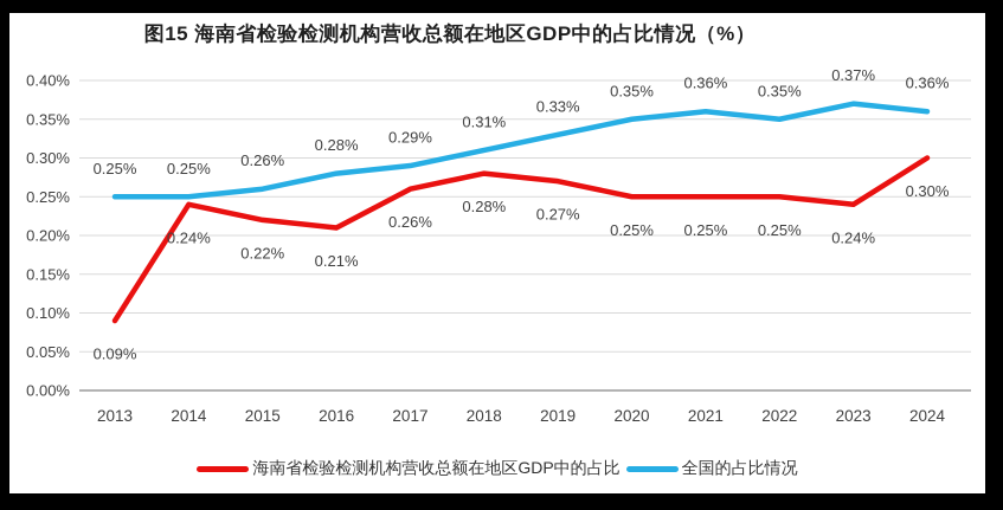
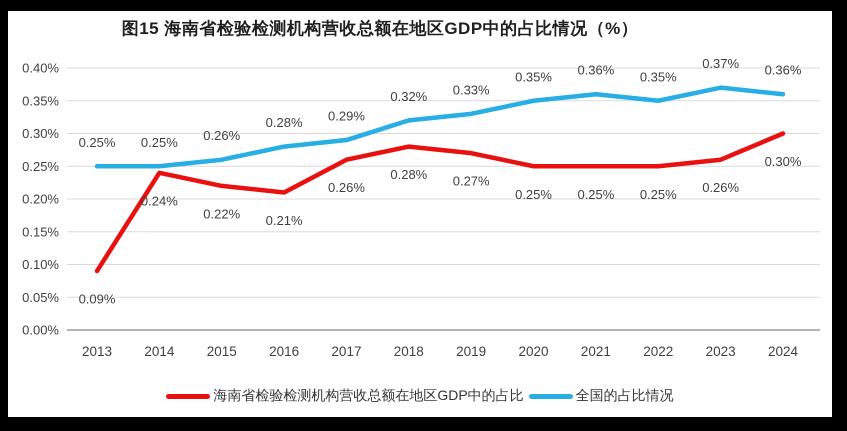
全国的占比情况/2018: 0.31% -> 0.32%
海南省检验检测机构营收总额在地区GDP中的占比/2023: 0.24% -> 0.26%
